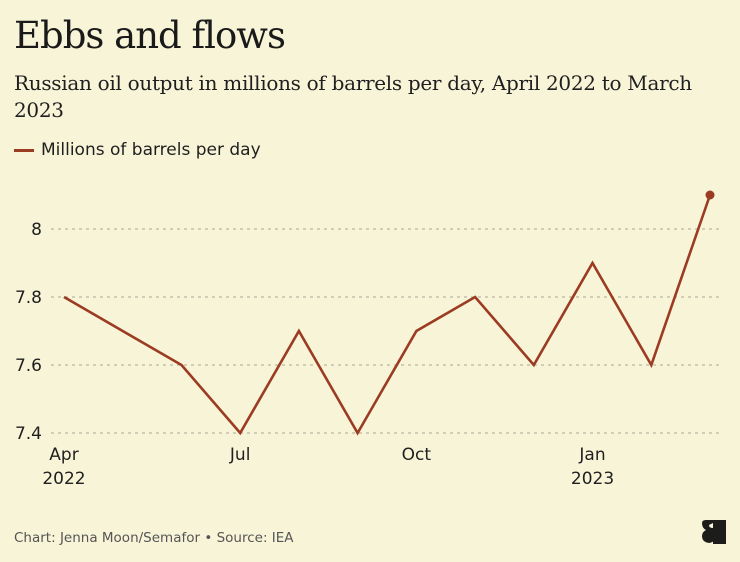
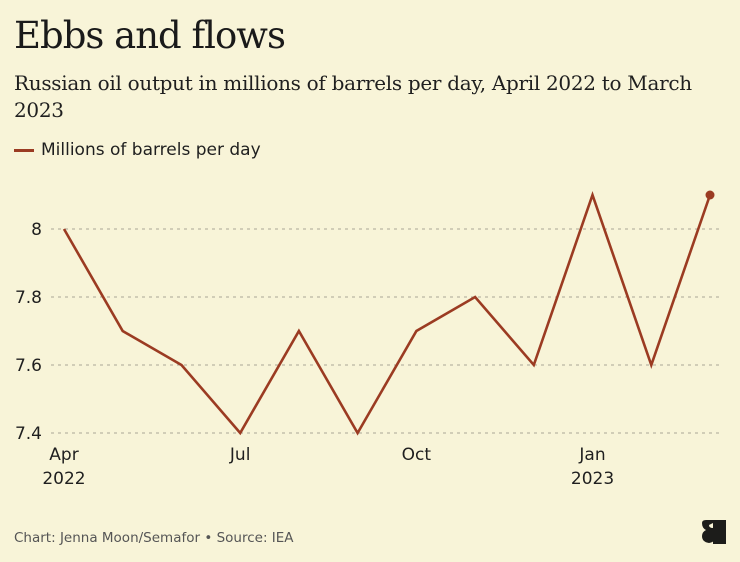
Apr 2022: 7.8 -> 8.0
Jan 2023: 7.9 -> 8.1
